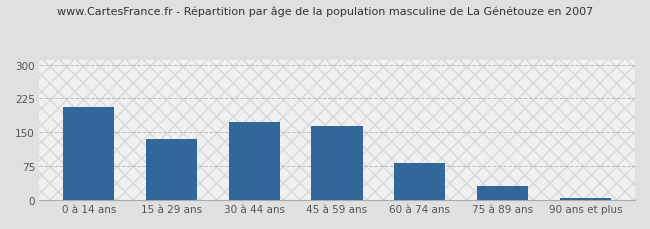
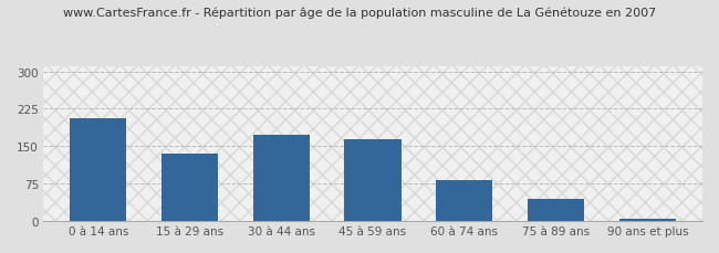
75 à 89 ans: 30 -> 45
